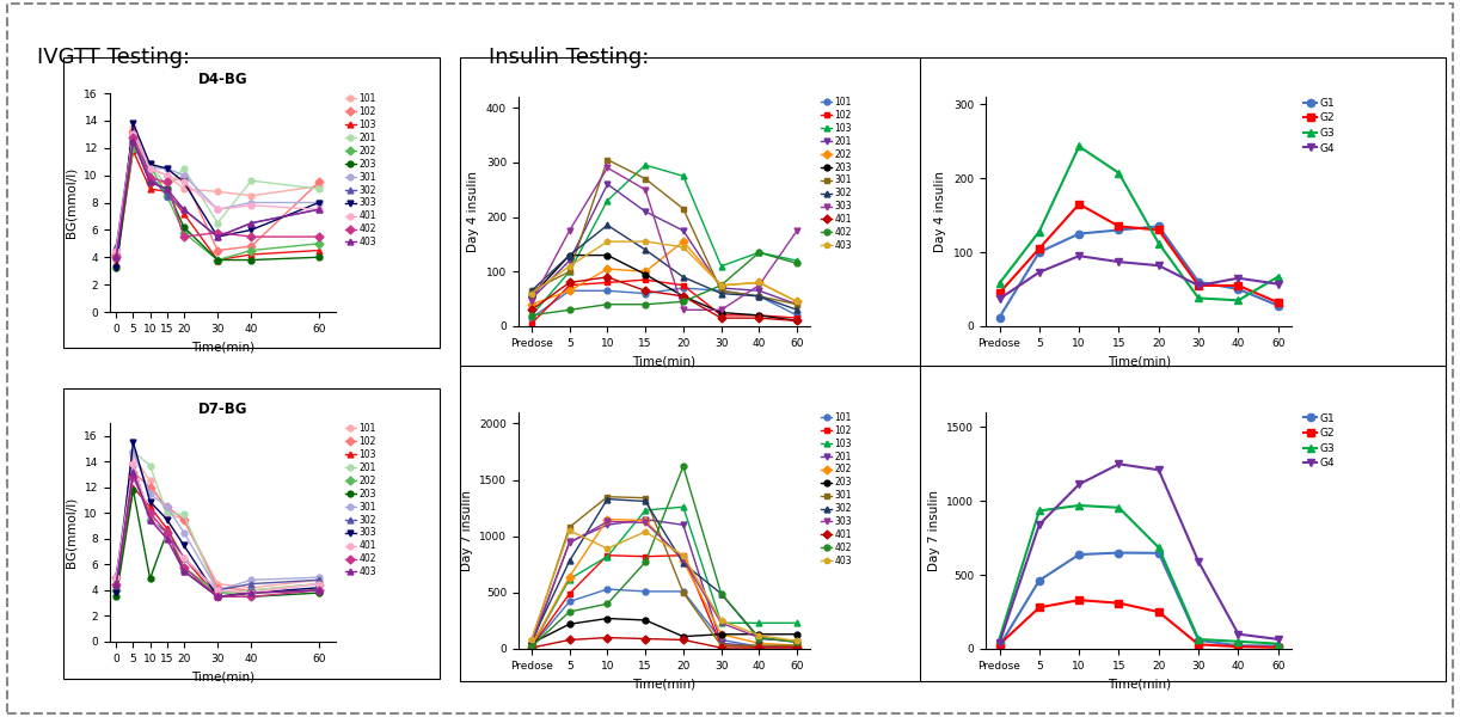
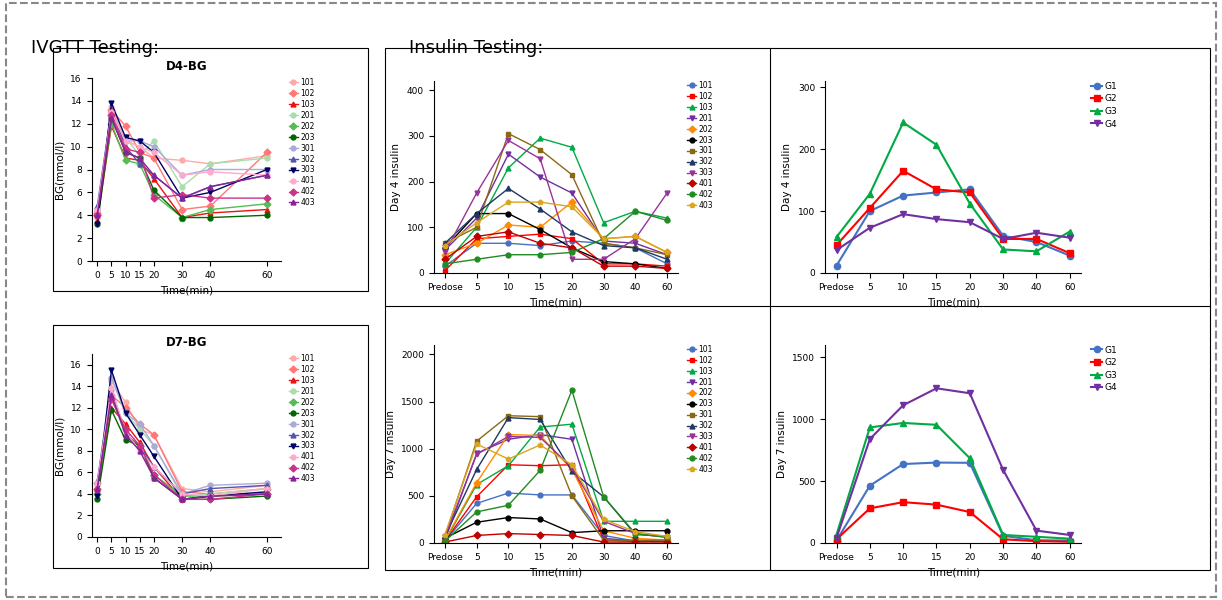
D4-BG/102/10: 9.4 -> 11.8
D4-BG/202/10: 10.7 -> 8.8
D4-BG/102/20: 9.9 -> 9.0
D4-BG/201/40: 9.6 -> 8.5
D7-BG/201/10: 13.7 -> 11.5
D7-BG/203/10: 4.9 -> 9.0
D7-BG/303/10: 10.9 -> 11.5
D7-BG/201/20: 9.9 -> 8.5
